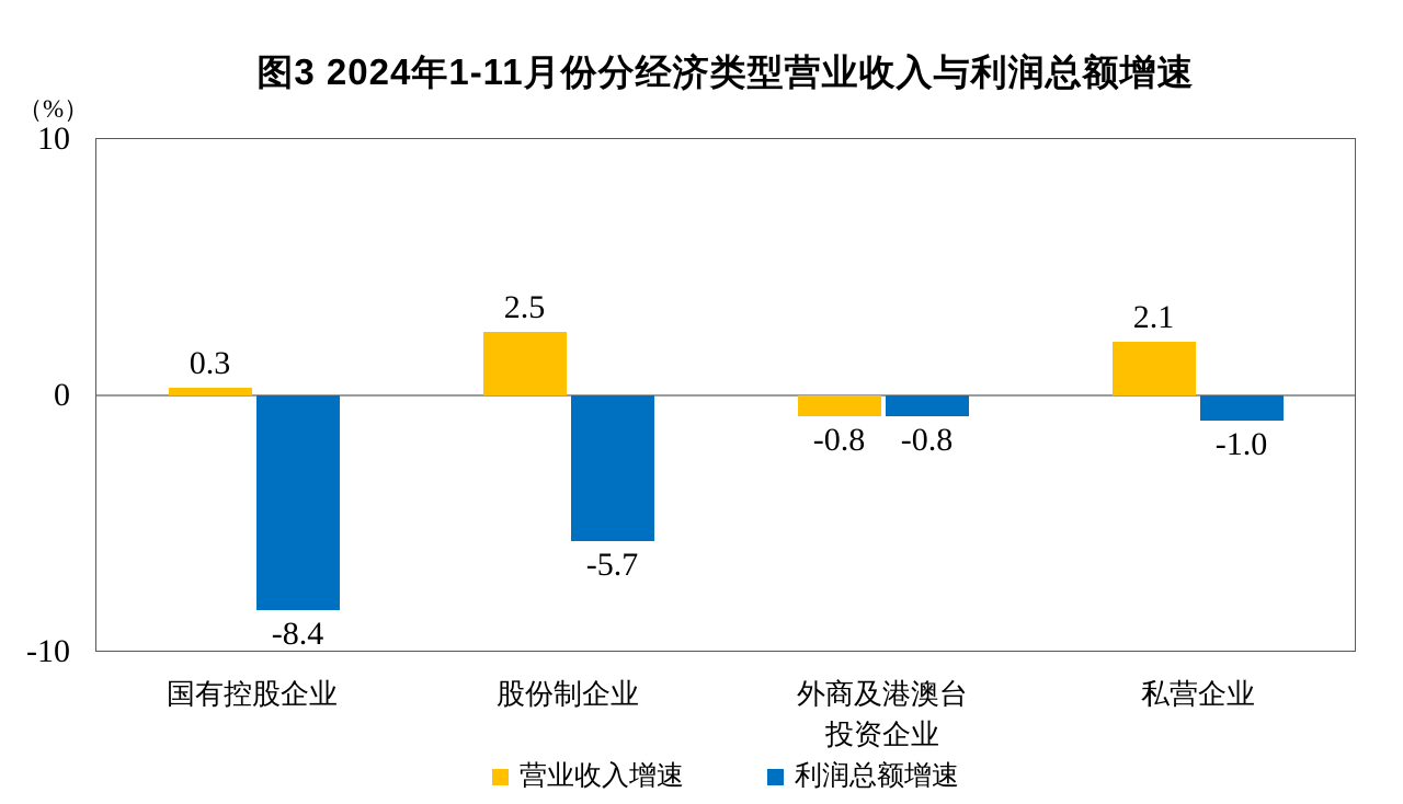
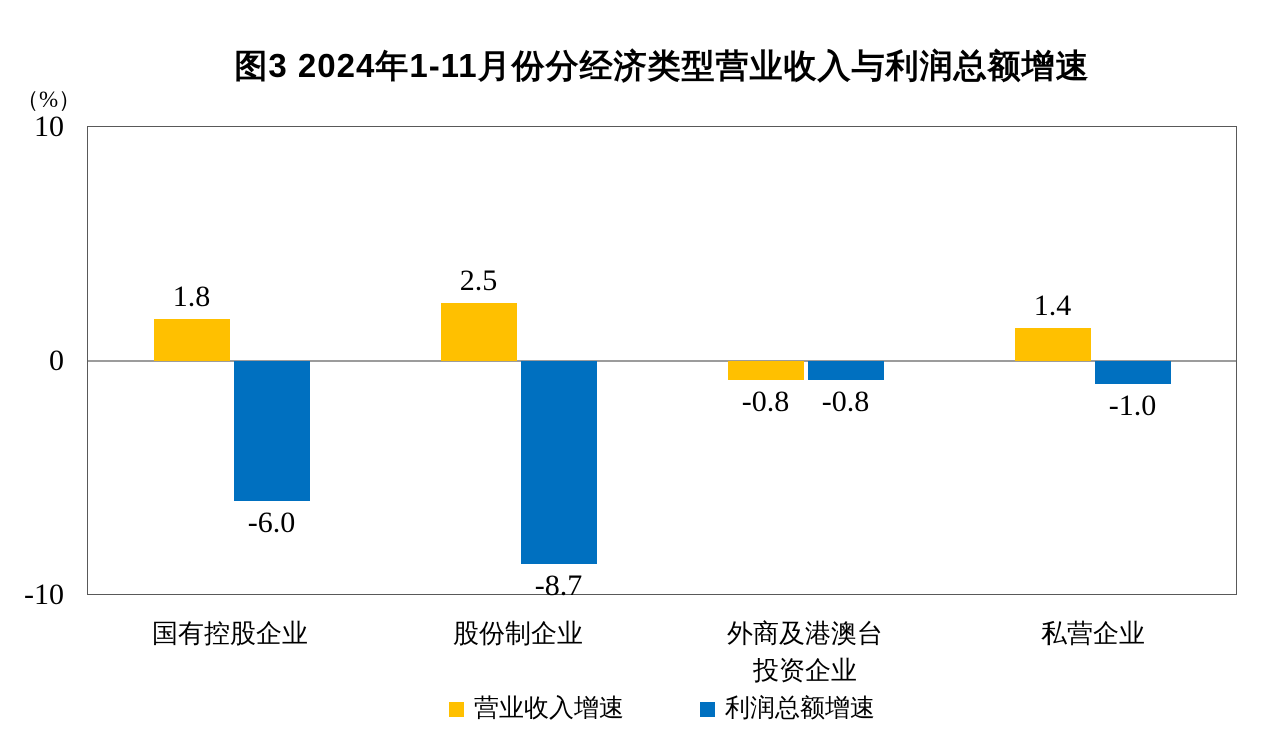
营业收入增速/国有控股企业: 0.3 -> 1.8
利润总额增速/国有控股企业: -8.4 -> -6.0
利润总额增速/股份制企业: -5.7 -> -8.7
营业收入增速/私营企业: 2.1 -> 1.4
